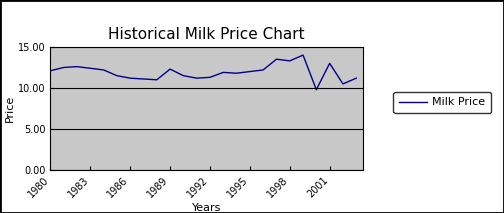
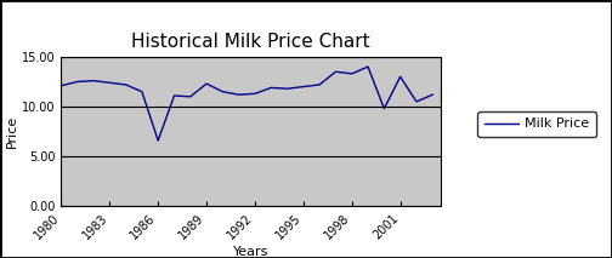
1986: 11.2 -> 6.6
